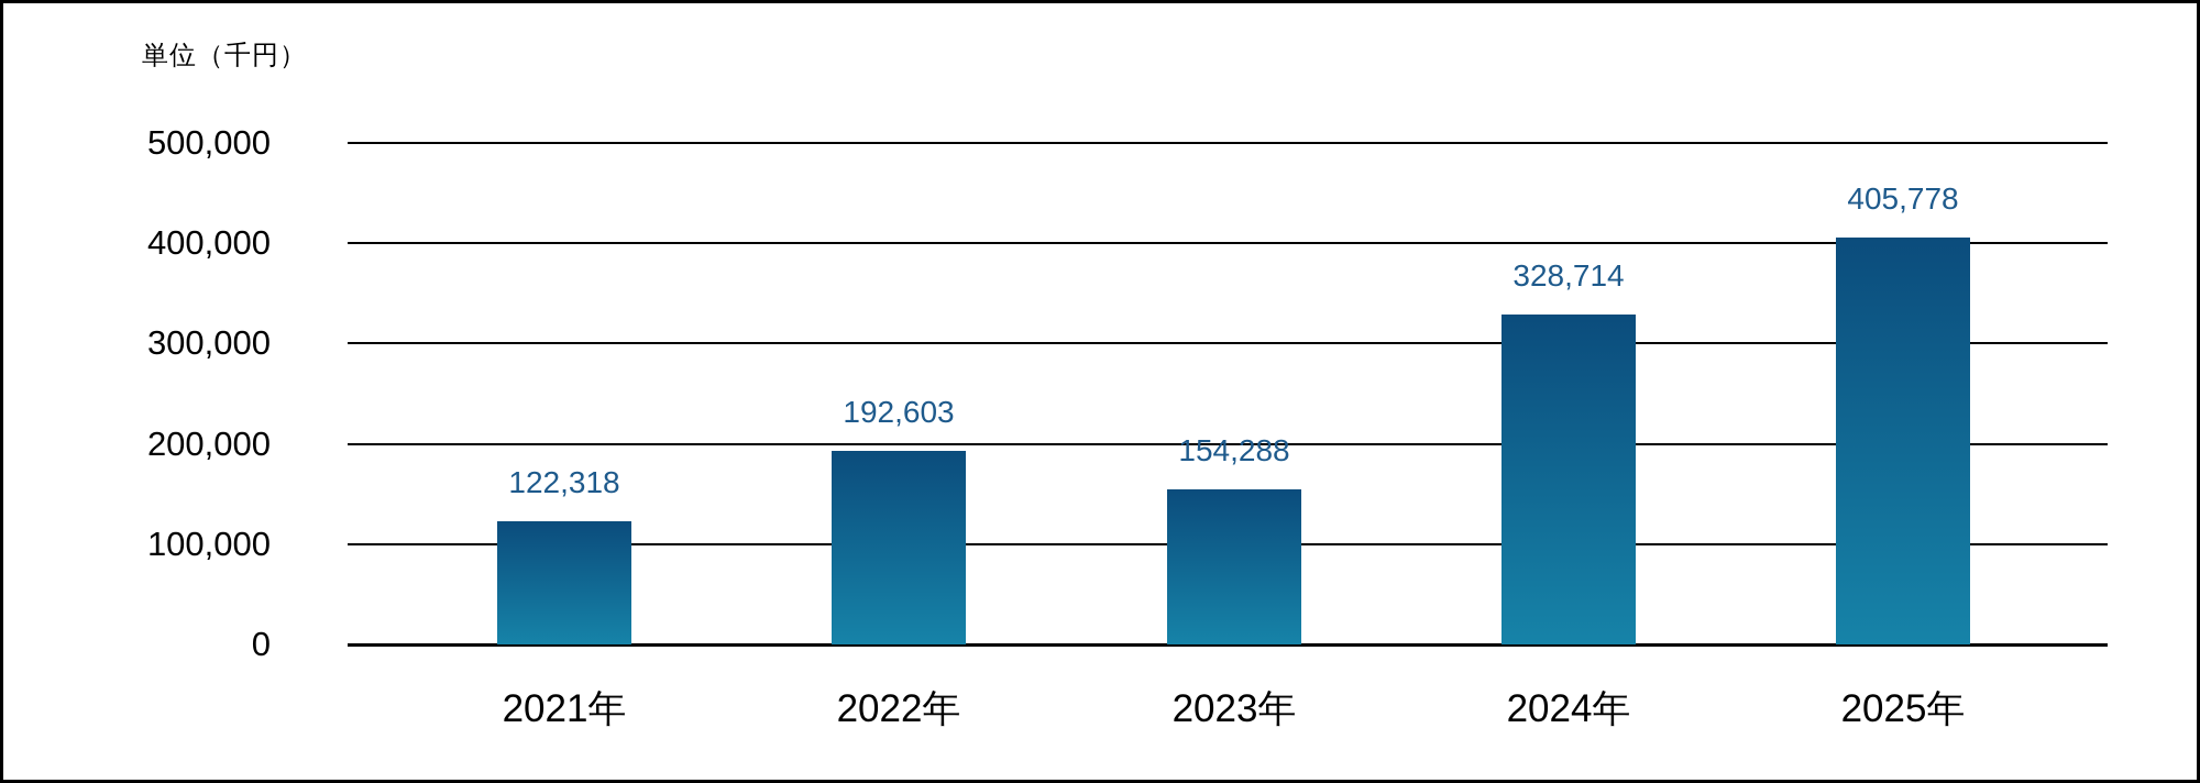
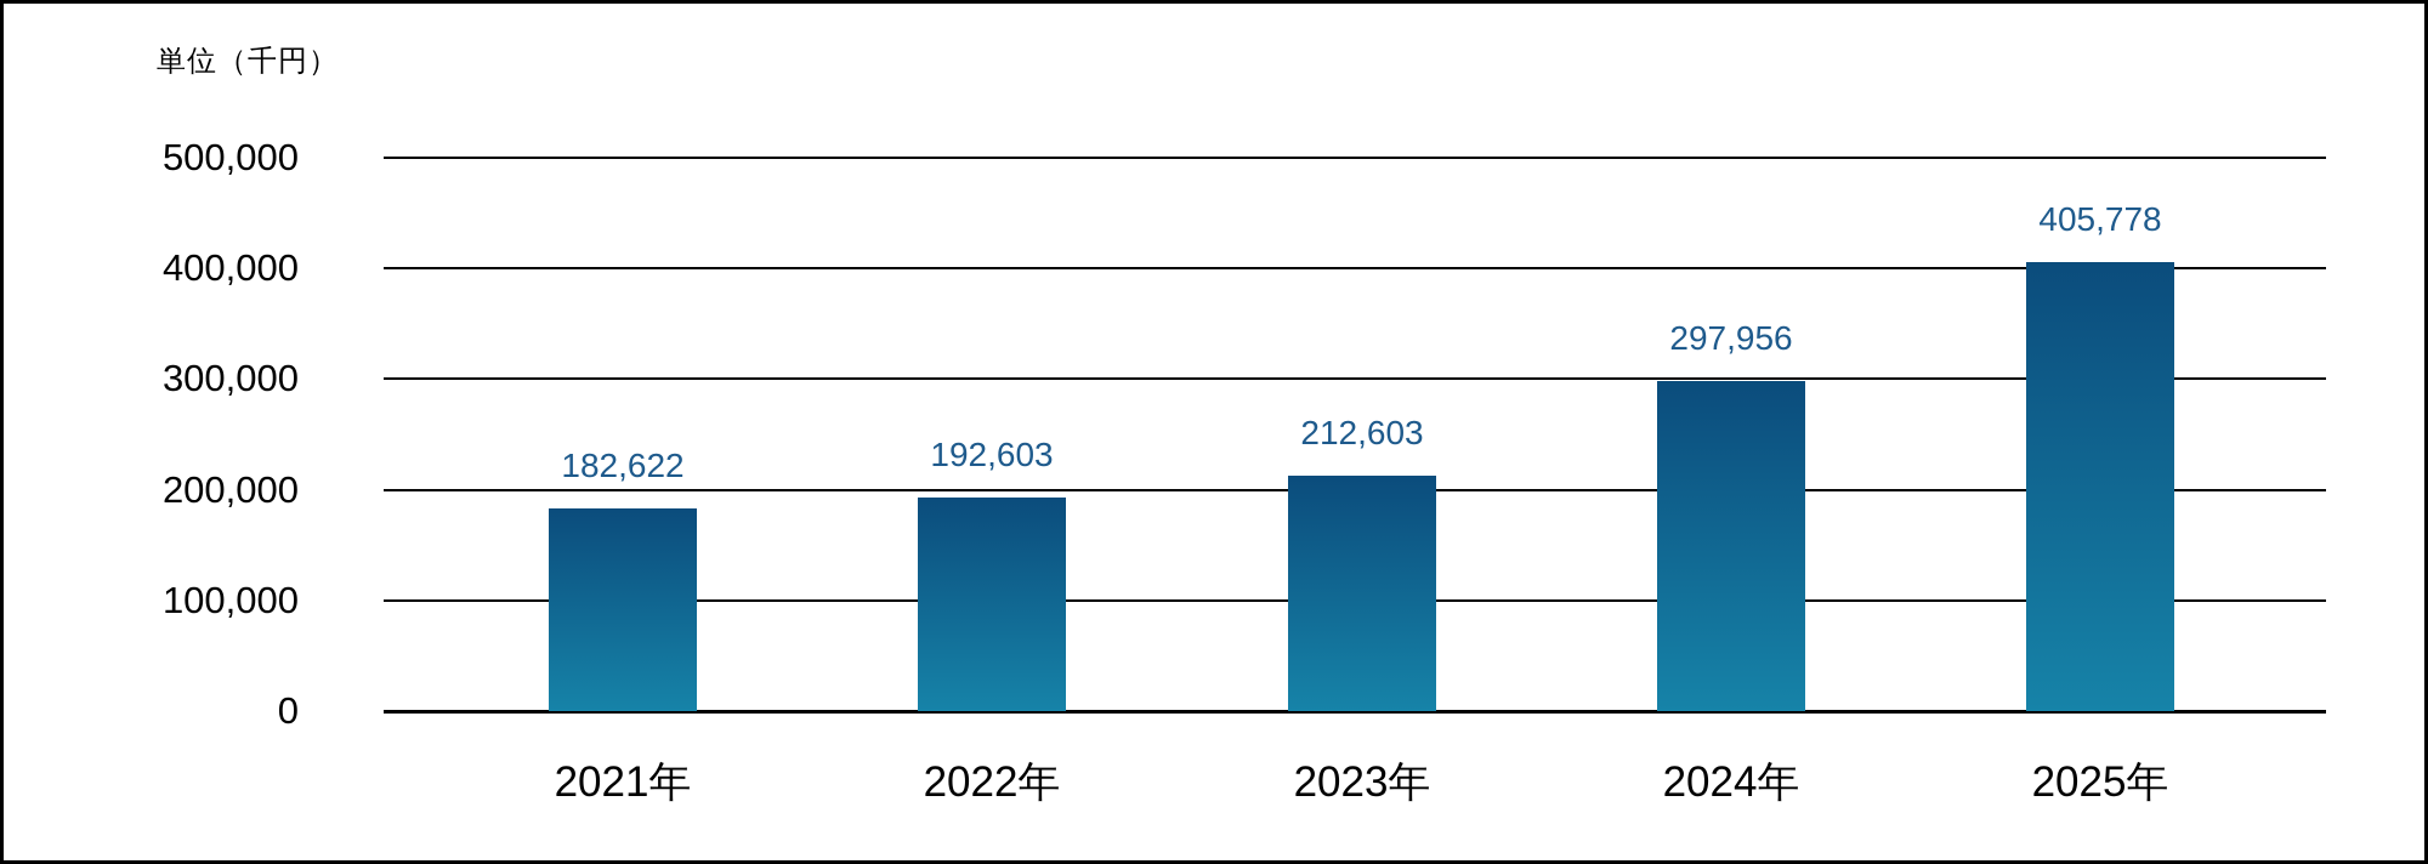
2021年: 122,318 -> 182,622
2023年: 154,288 -> 212,603
2024年: 328,714 -> 297,956
